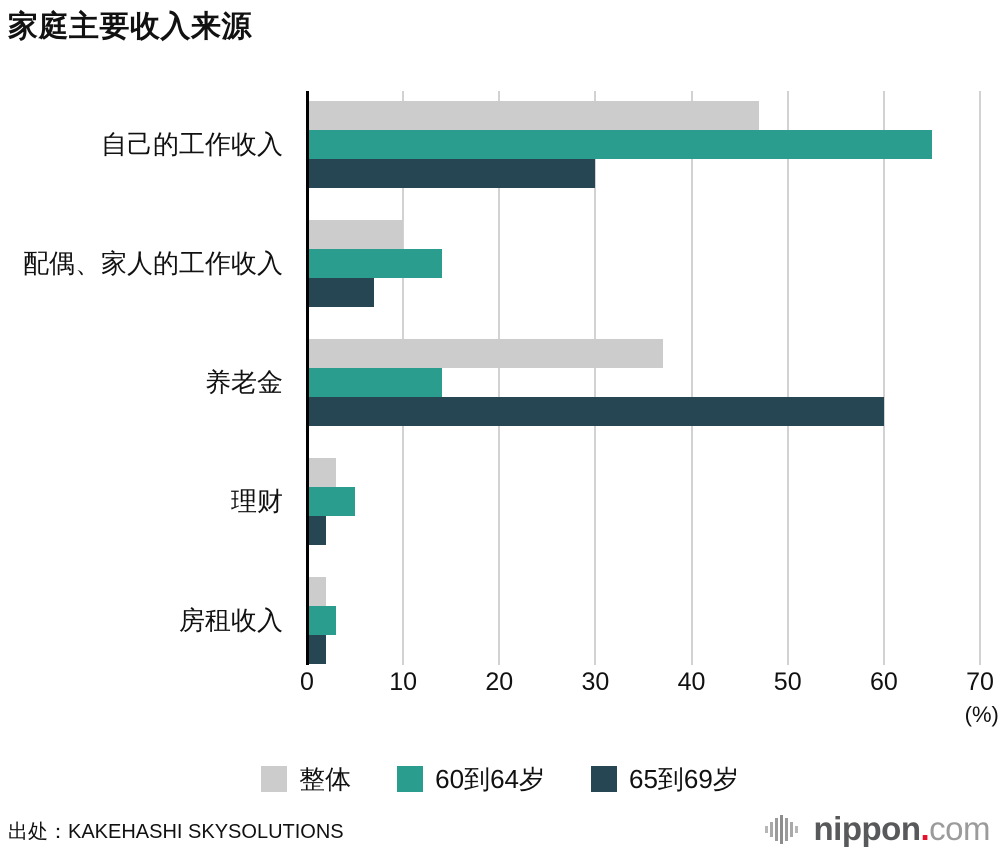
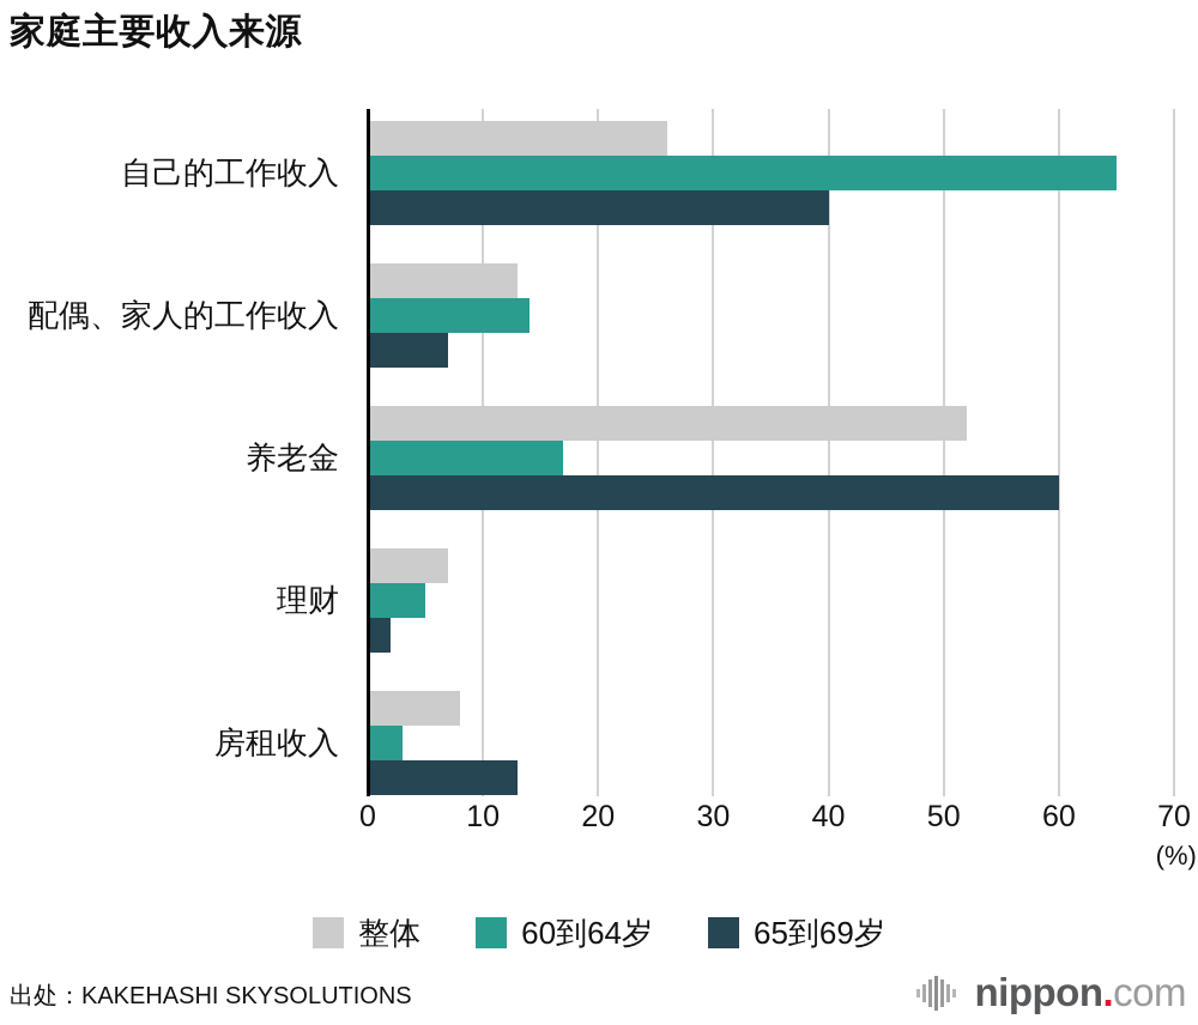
整体/自己的工作收入: 47 -> 26
65到69岁/自己的工作收入: 30 -> 40
整体/配偶、家人的工作收入: 10 -> 13
整体/养老金: 37 -> 52
60到64岁/养老金: 14 -> 17
整体/理财: 3 -> 7
整体/房租收入: 2 -> 8
65到69岁/房租收入: 2 -> 13
